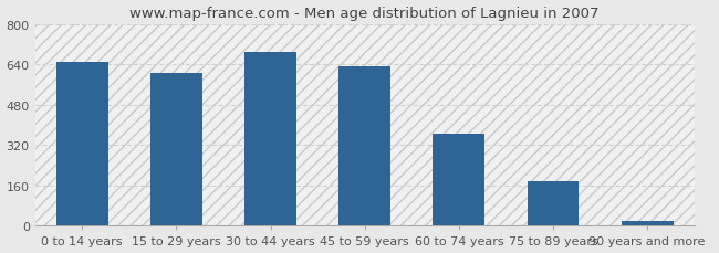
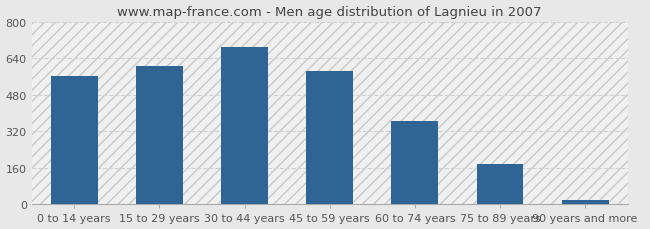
0 to 14 years: 648 -> 560
45 to 59 years: 632 -> 585
